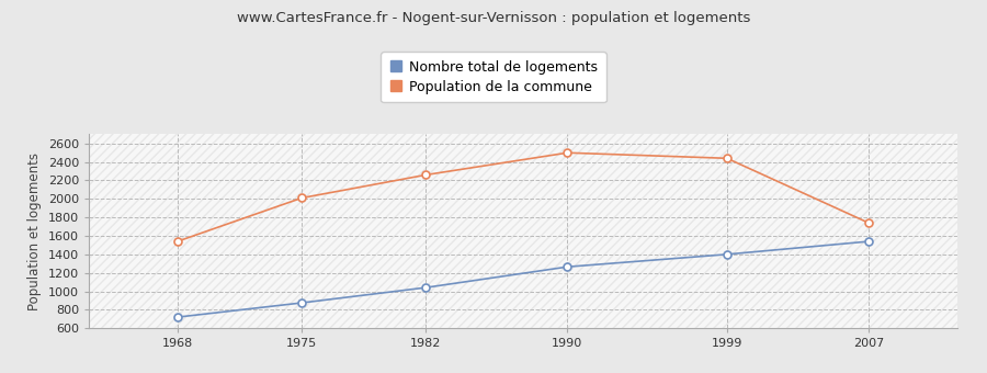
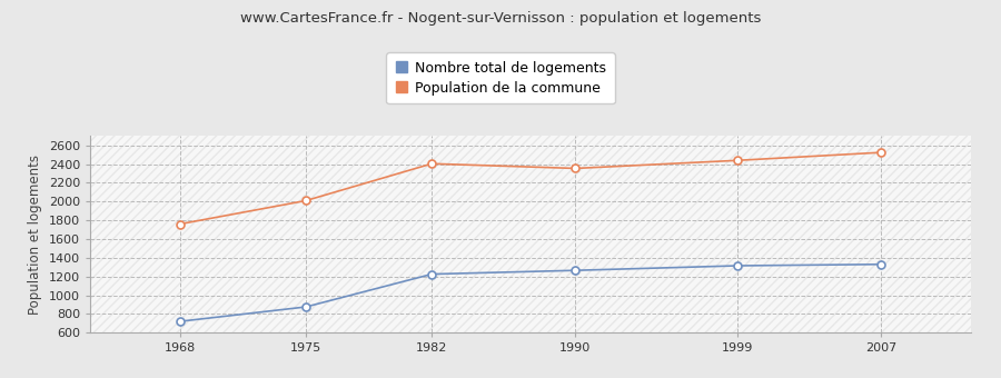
Population de la commune/1968: 1540 -> 1760
Nombre total de logements/1982: 1040 -> 1220
Population de la commune/1982: 2260 -> 2400
Population de la commune/1990: 2500 -> 2360
Nombre total de logements/1999: 1400 -> 1320
Nombre total de logements/2007: 1540 -> 1330
Population de la commune/2007: 1740 -> 2520
